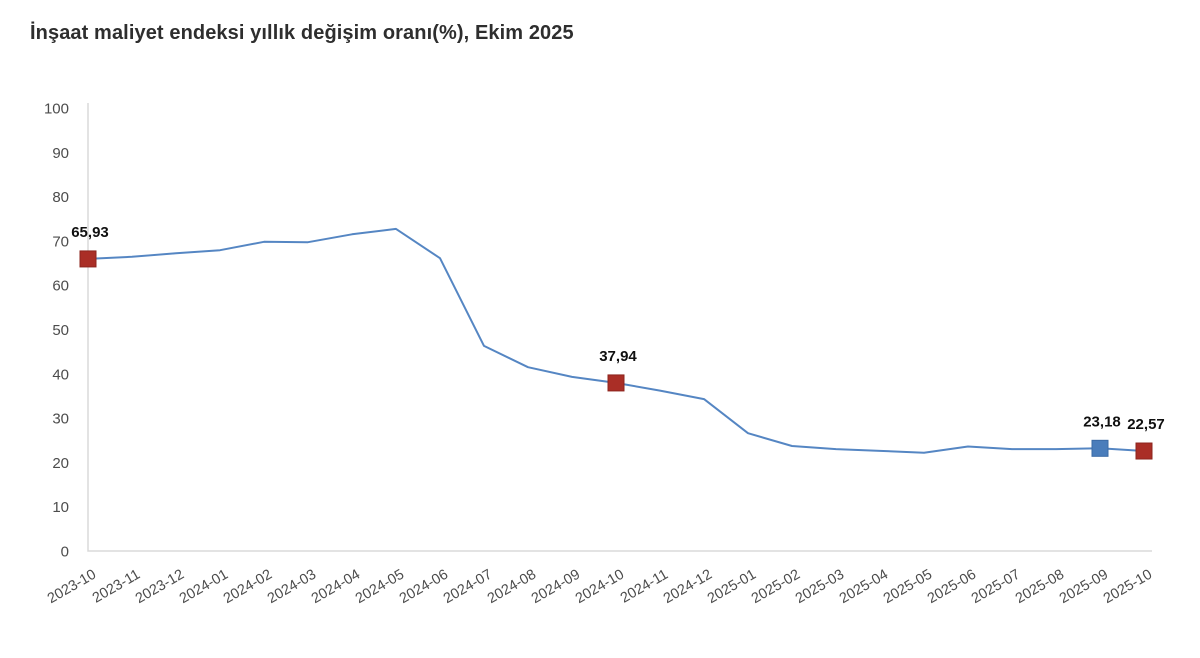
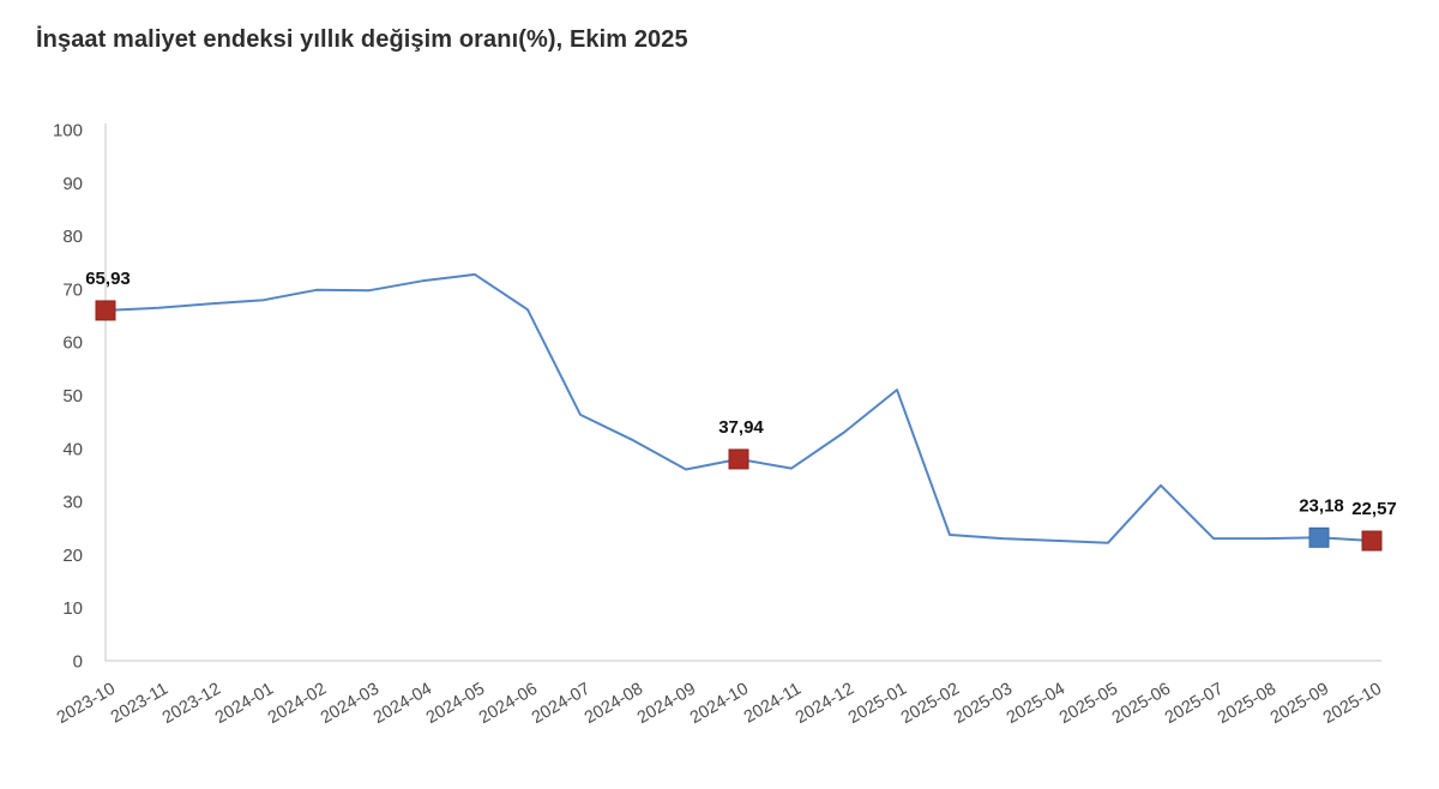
2024-09: 39 -> 36
2024-12: 34 -> 43
2025-01: 27 -> 51
2025-06: 24 -> 33
